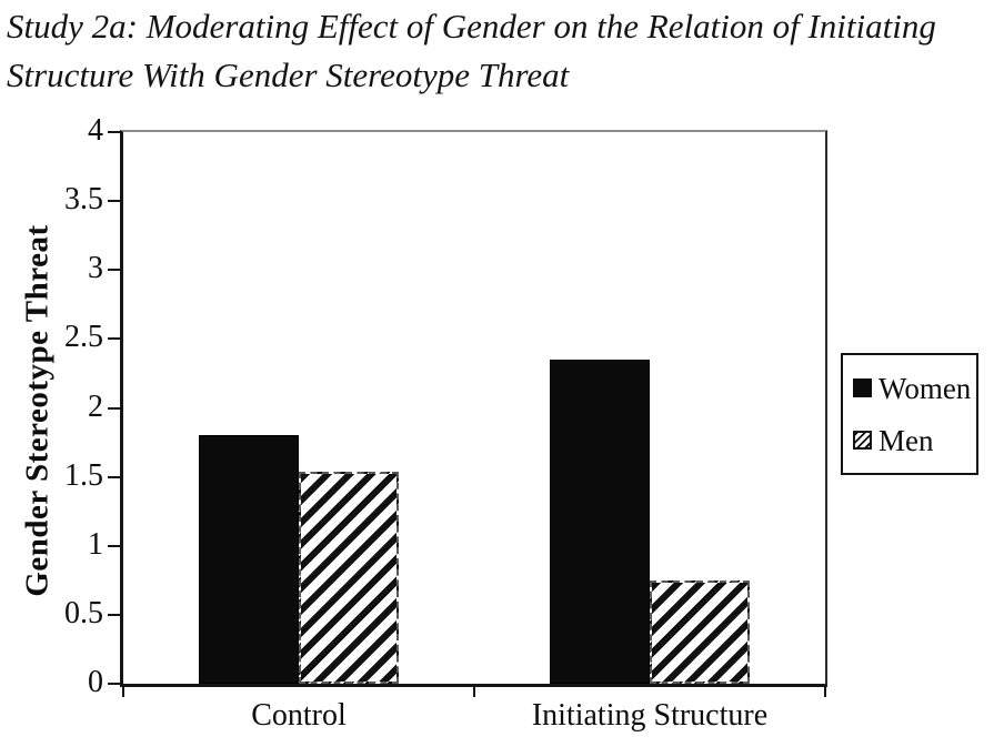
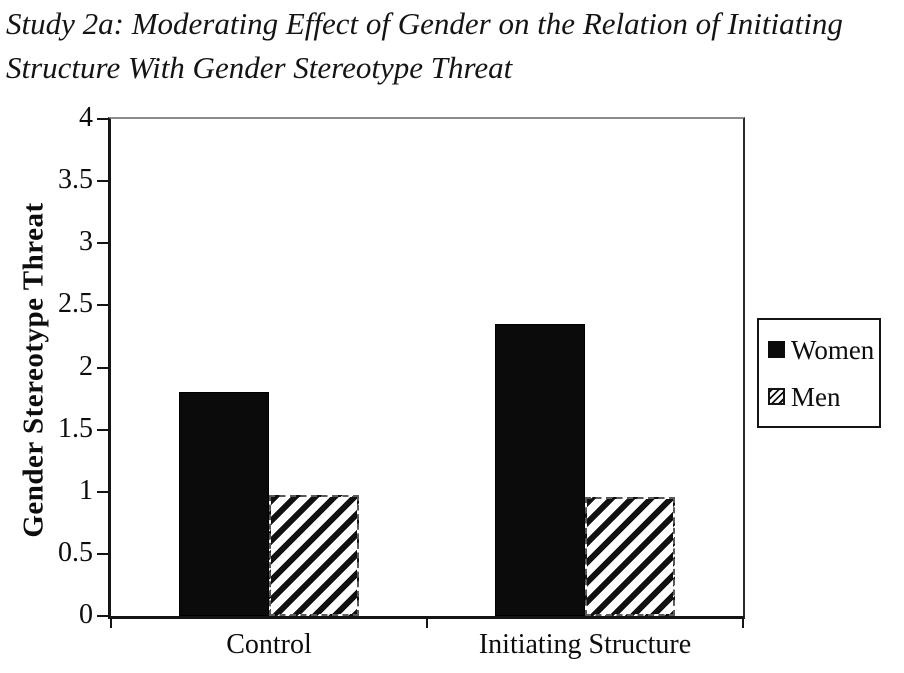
Men/Control: 1.54 -> 0.97
Men/Initiating Structure: 0.75 -> 0.96
